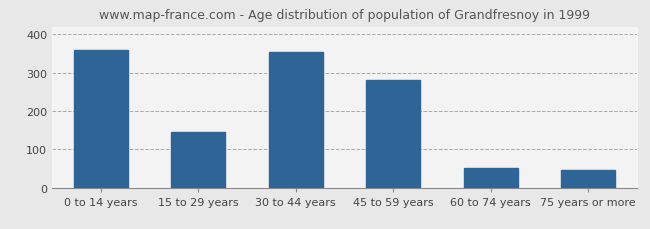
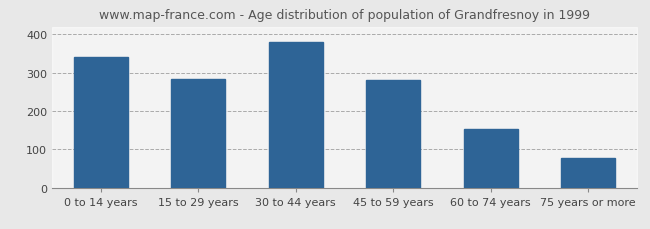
0 to 14 years: 360 -> 340
15 to 29 years: 145 -> 283
30 to 44 years: 355 -> 380
60 to 74 years: 50 -> 153
75 years or more: 45 -> 78
